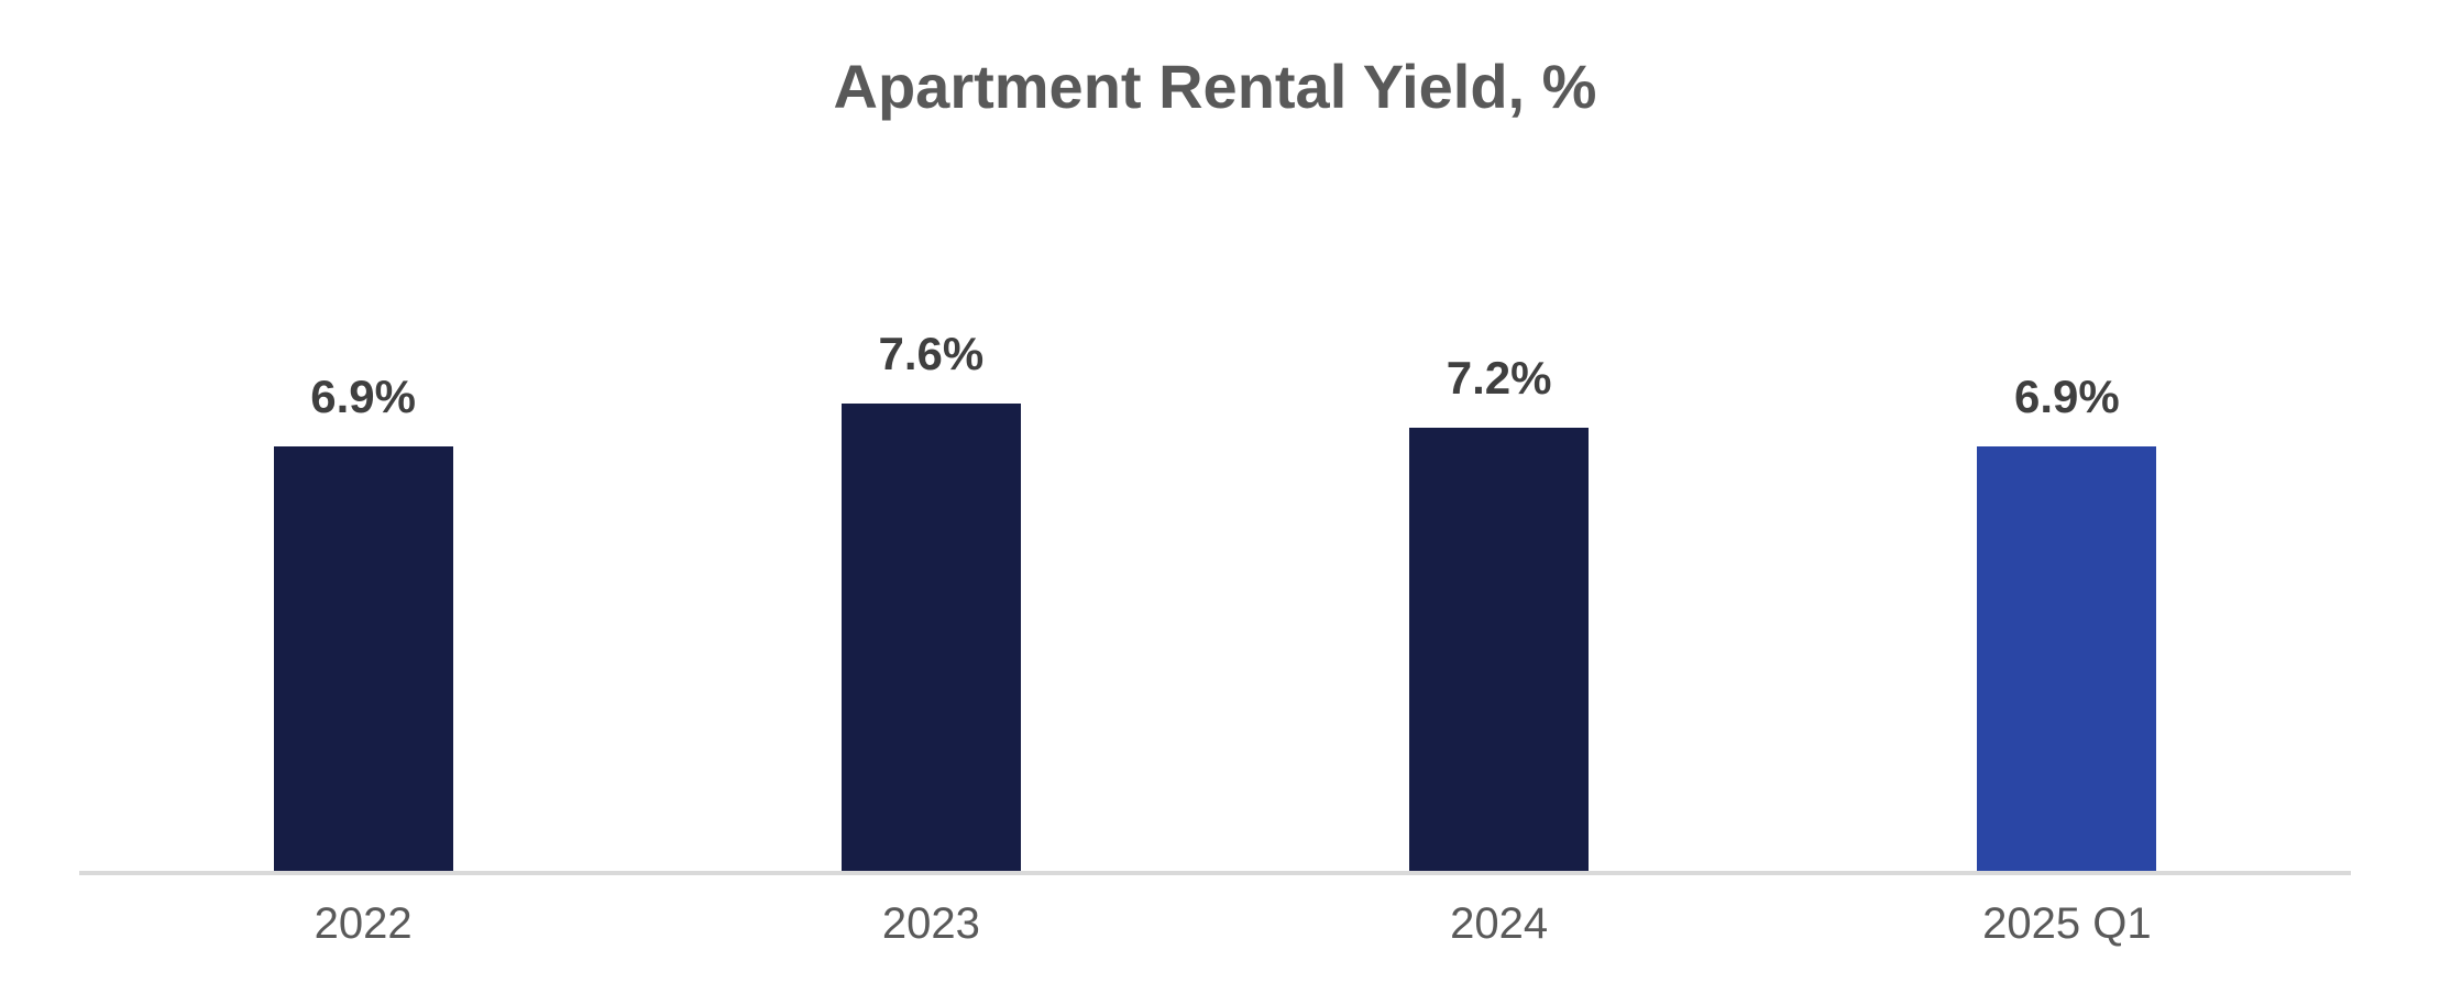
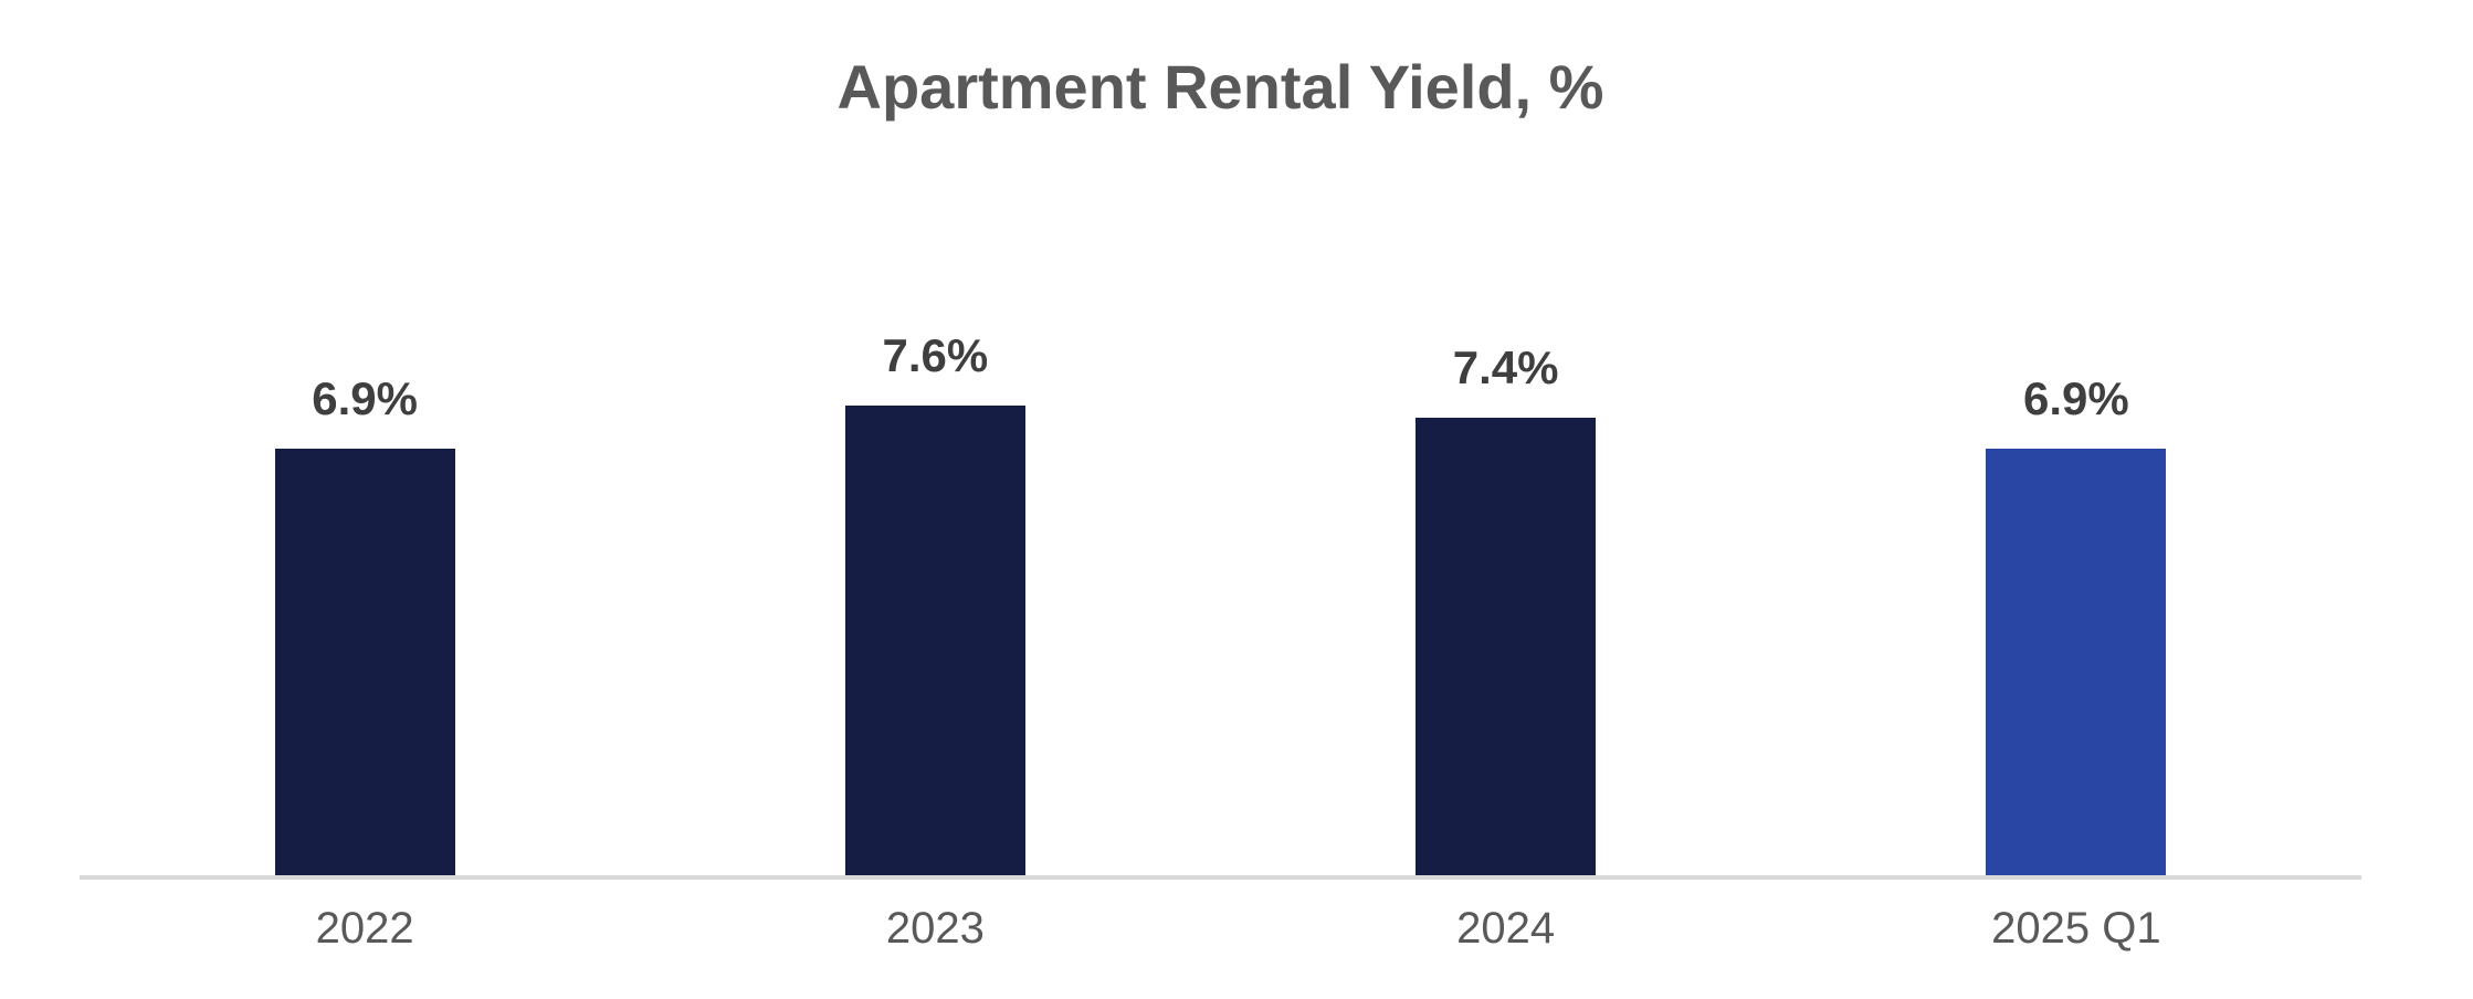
2024: 7.2% -> 7.4%
